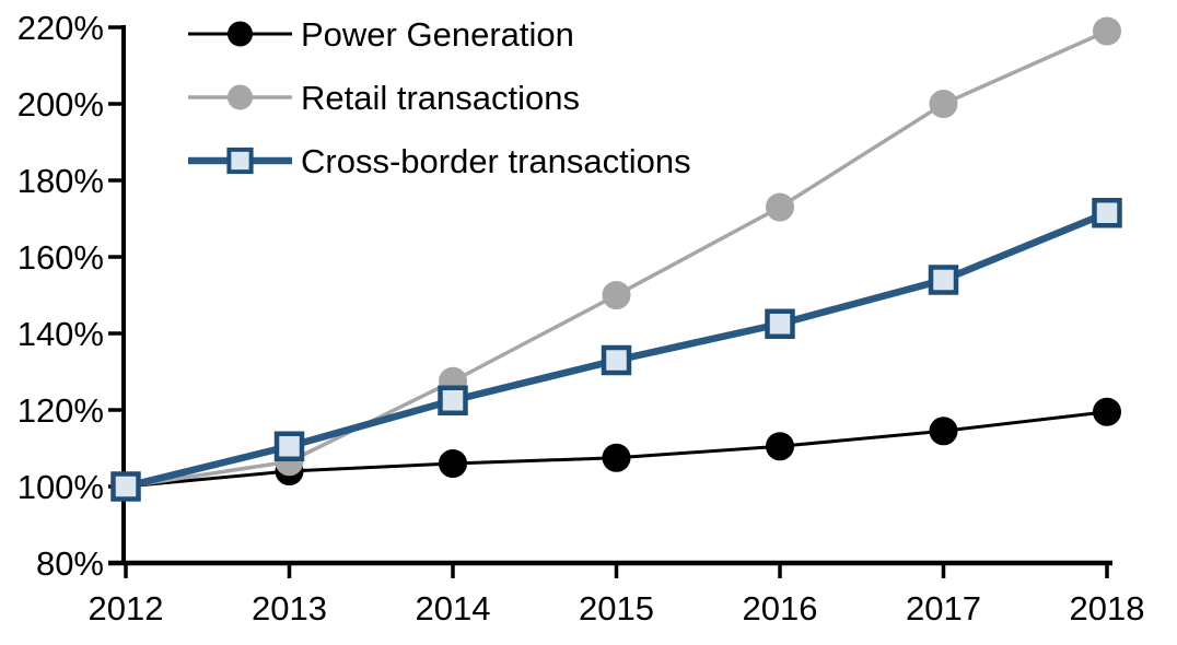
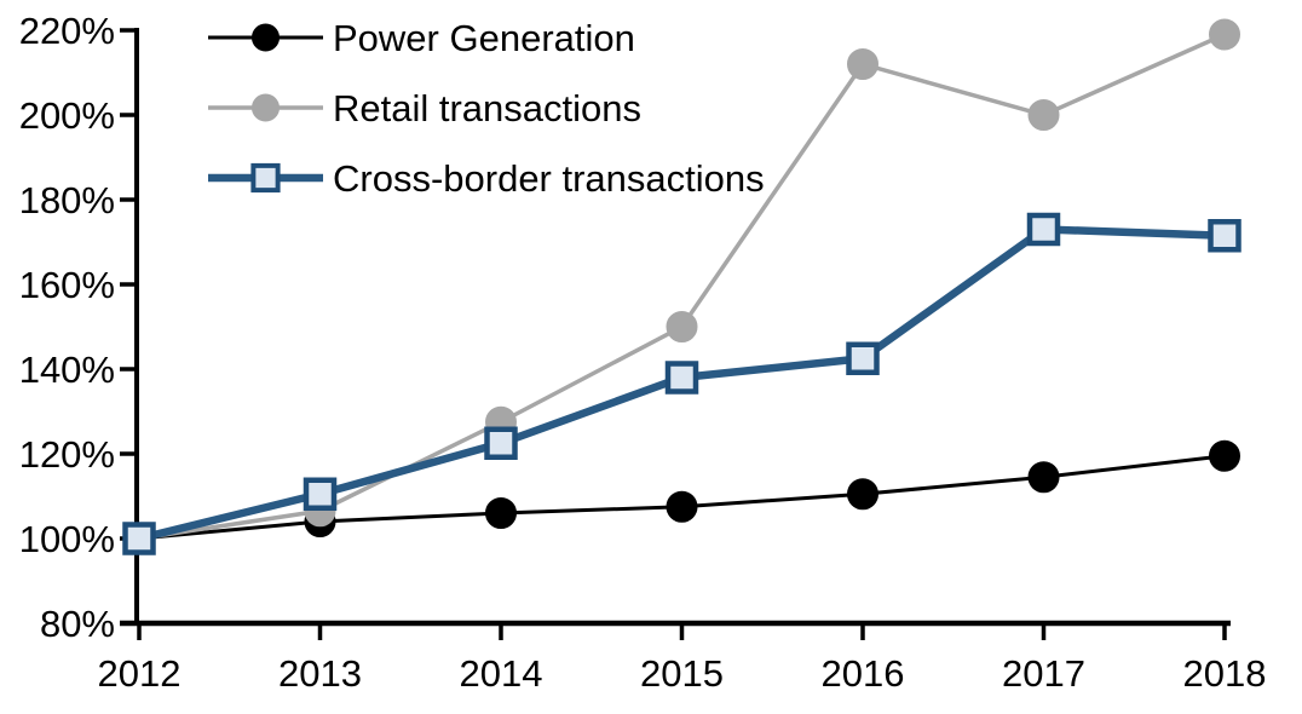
Cross-border transactions/2015: 133% -> 138%
Retail transactions/2016: 173% -> 212%
Cross-border transactions/2017: 154% -> 173%
